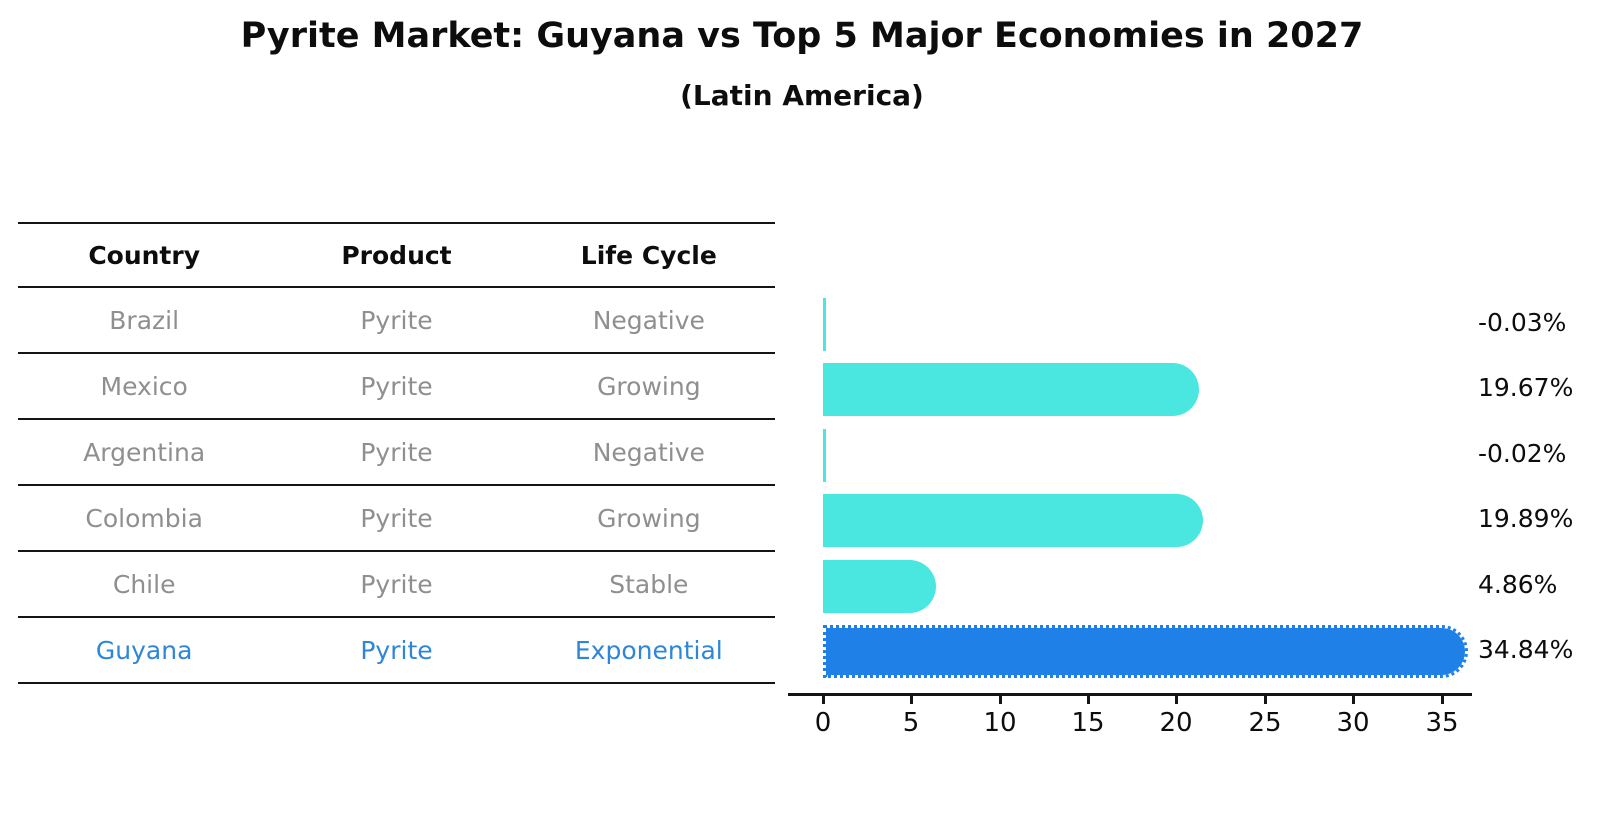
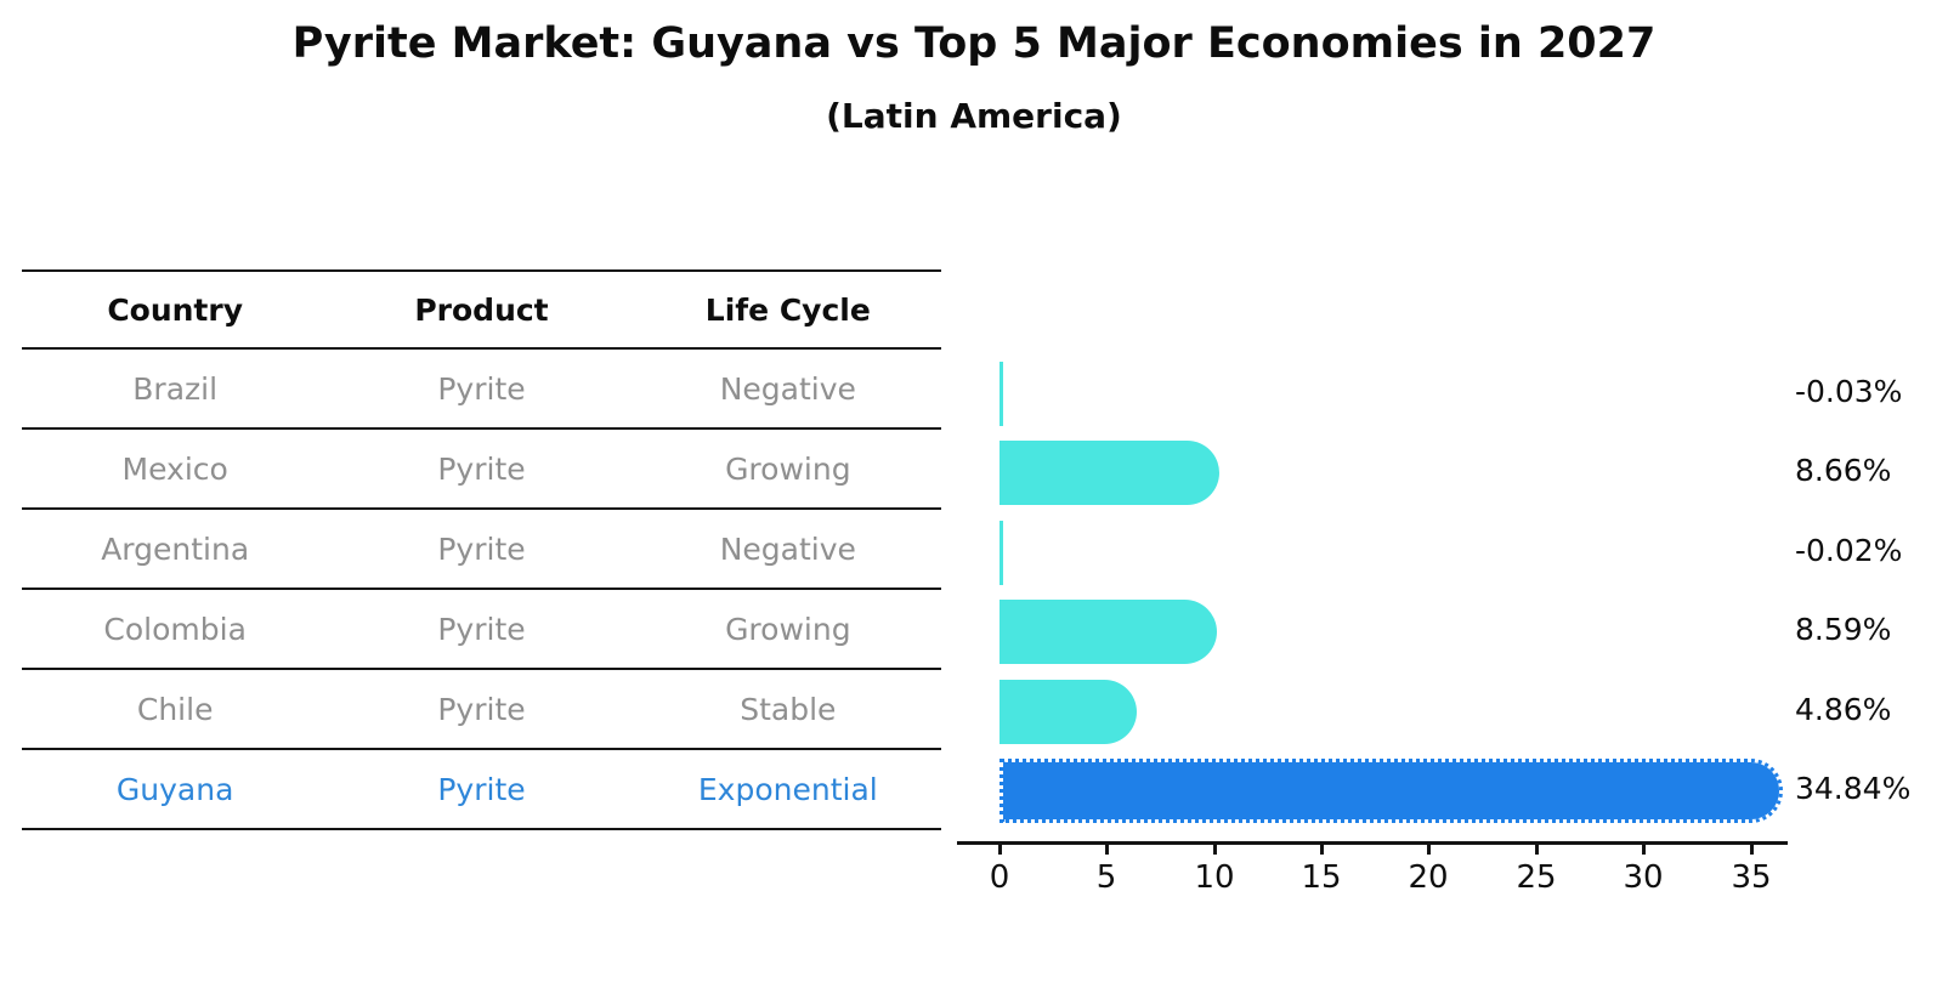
Mexico: 19.67% -> 8.66%
Colombia: 19.89% -> 8.59%
